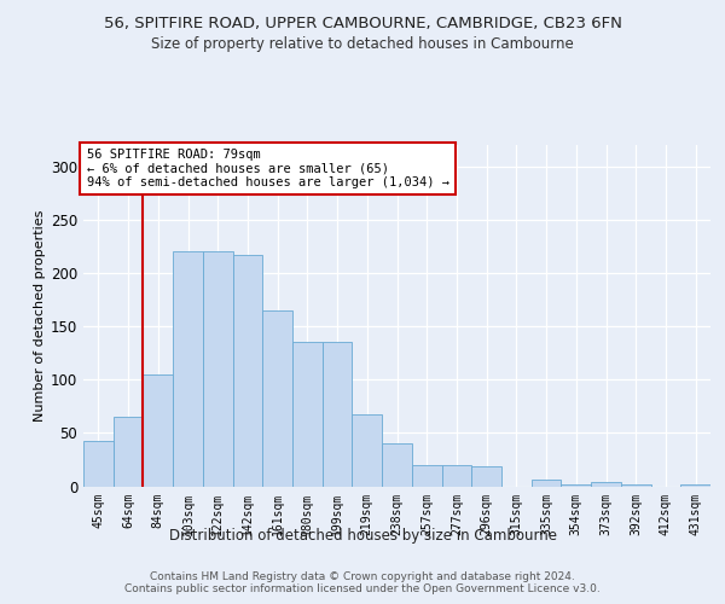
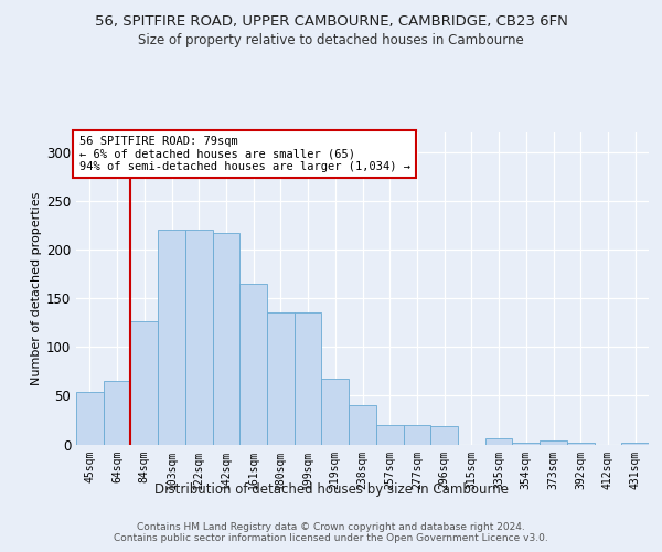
45sqm: 42 -> 54
84sqm: 105 -> 126
